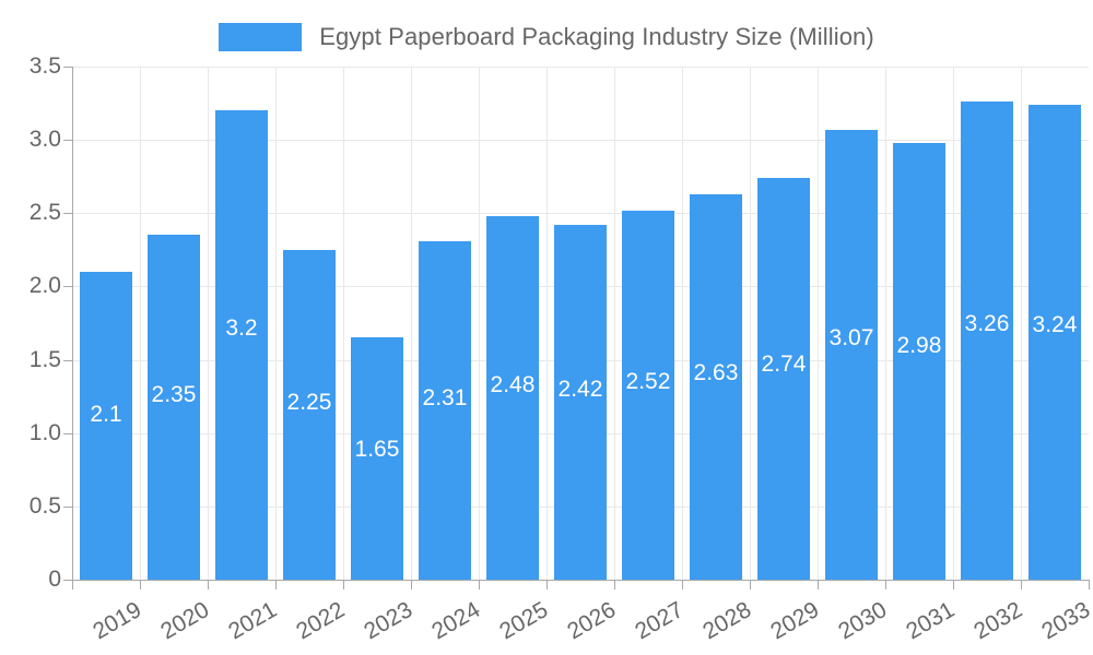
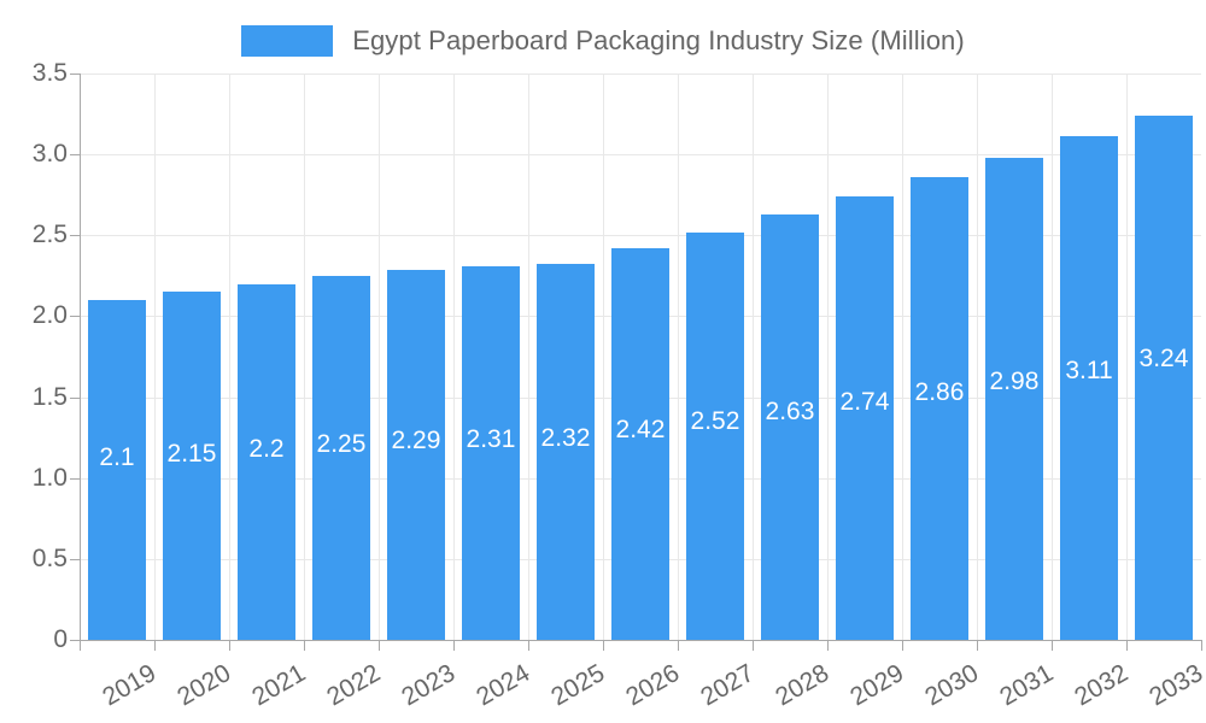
2020: 2.35 -> 2.15
2021: 3.2 -> 2.2
2023: 1.65 -> 2.29
2025: 2.48 -> 2.32
2030: 3.07 -> 2.86
2032: 3.26 -> 3.11
